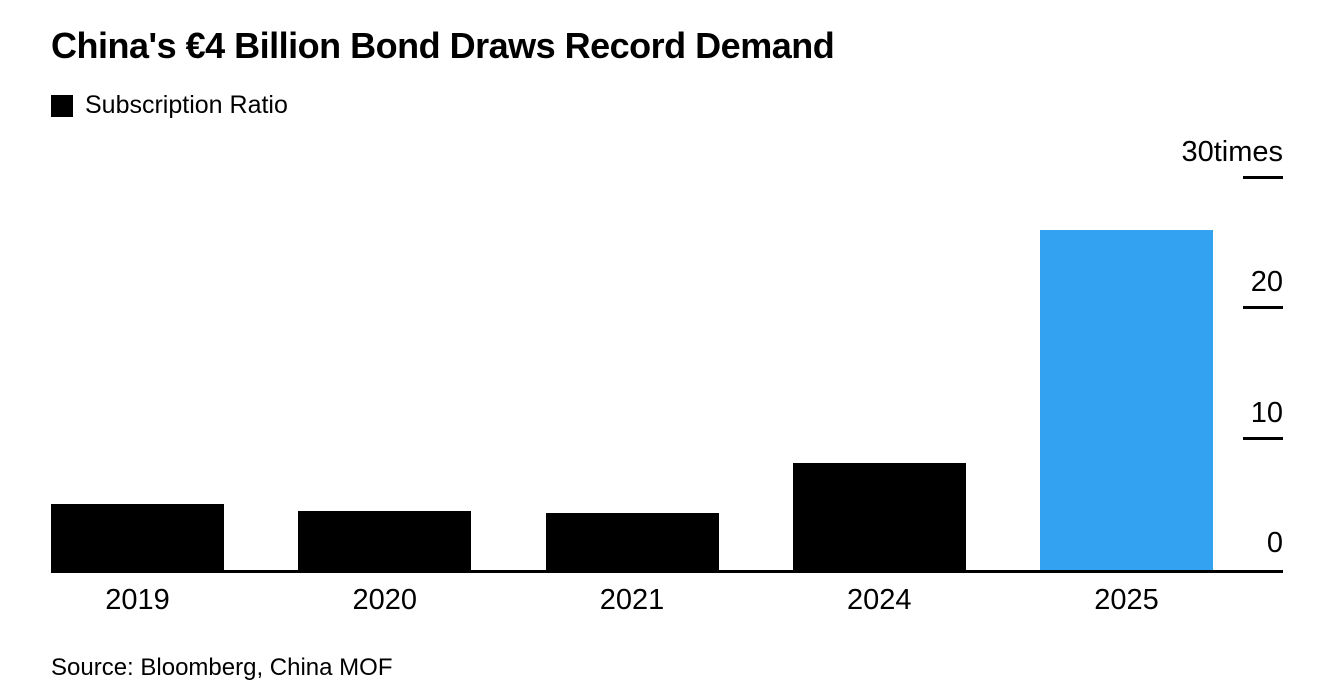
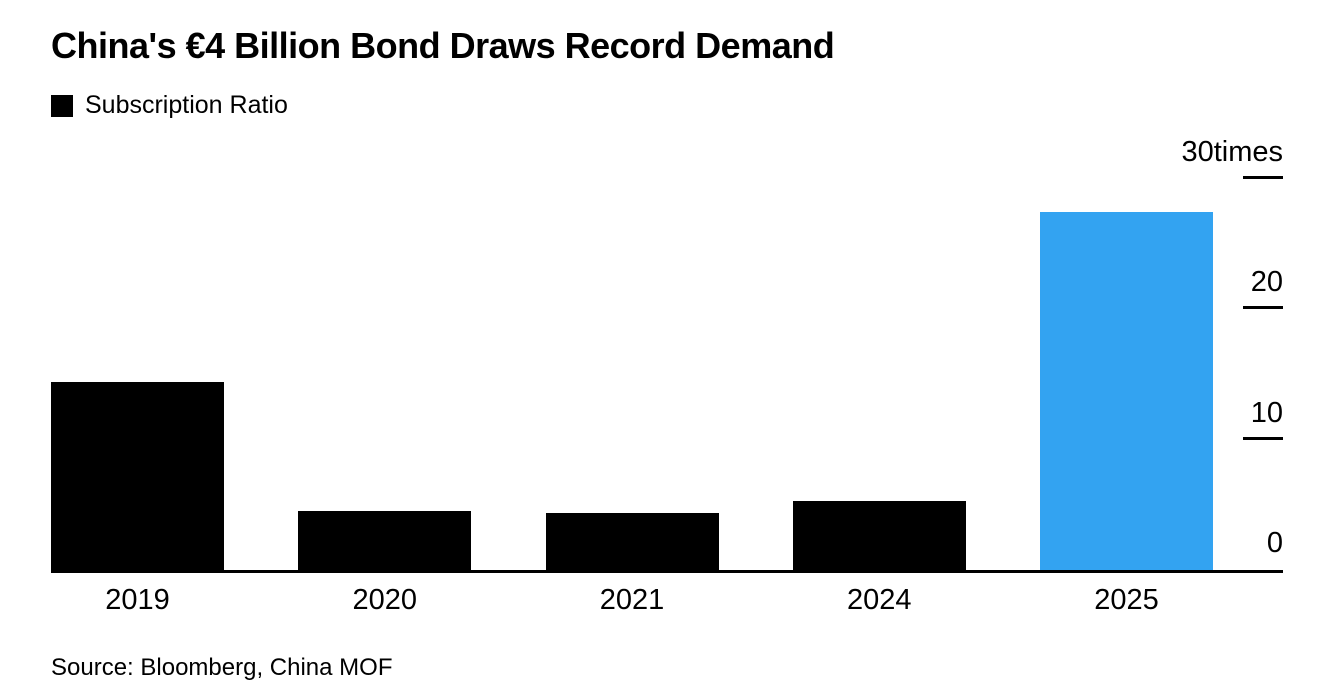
2019: 5.1 -> 14.4
2024: 8.2 -> 5.3
2025: 26.1 -> 27.5
